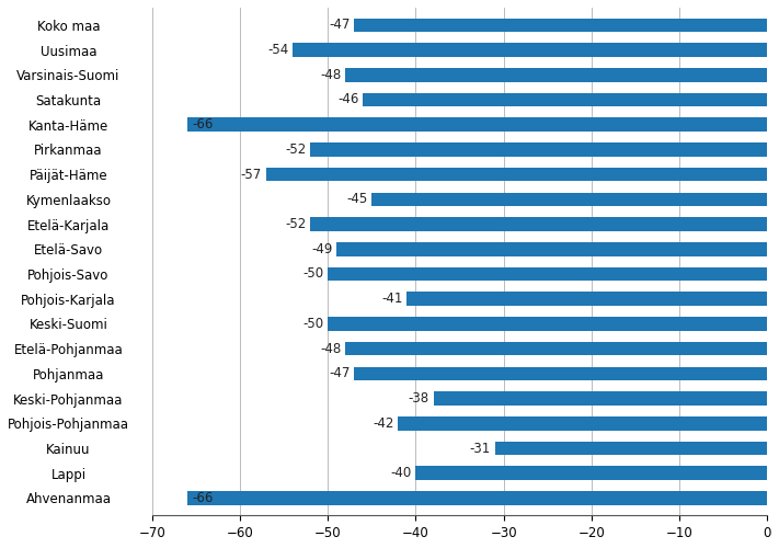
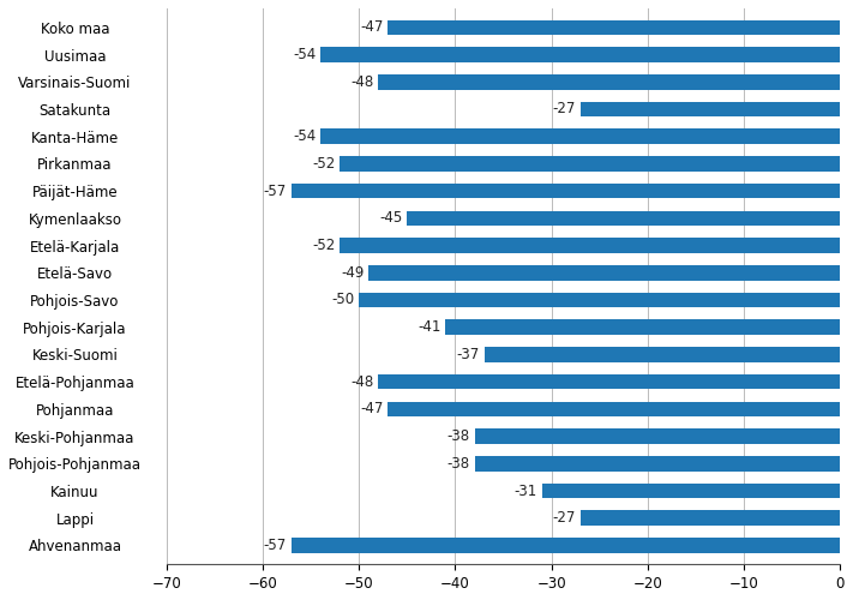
Satakunta: -46 -> -27
Kanta-Häme: -66 -> -54
Keski-Suomi: -50 -> -37
Pohjois-Pohjanmaa: -42 -> -38
Lappi: -40 -> -27
Ahvenanmaa: -66 -> -57
